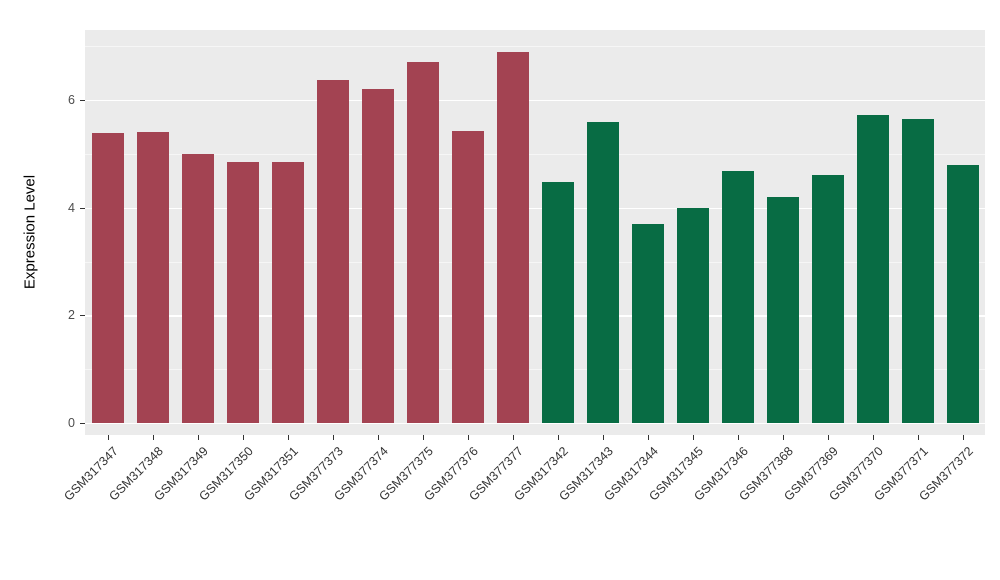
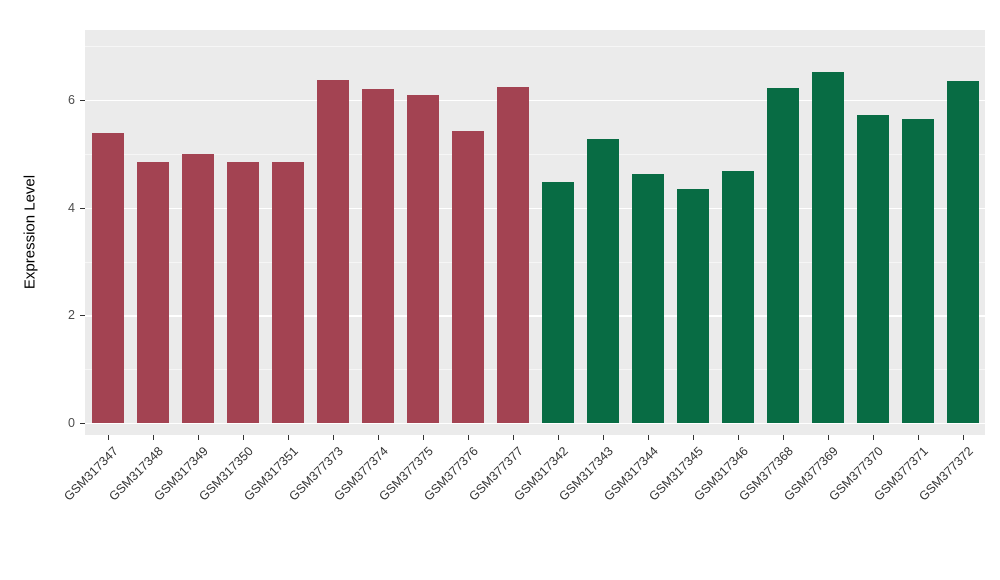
GSM317348: 5.4 -> 4.8
GSM377375: 6.7 -> 6.1
GSM377377: 6.9 -> 6.2
GSM317343: 5.6 -> 5.3
GSM317344: 3.7 -> 4.6
GSM317345: 4.0 -> 4.3
GSM377368: 4.2 -> 6.2
GSM377369: 4.6 -> 6.5
GSM377372: 4.8 -> 6.3
